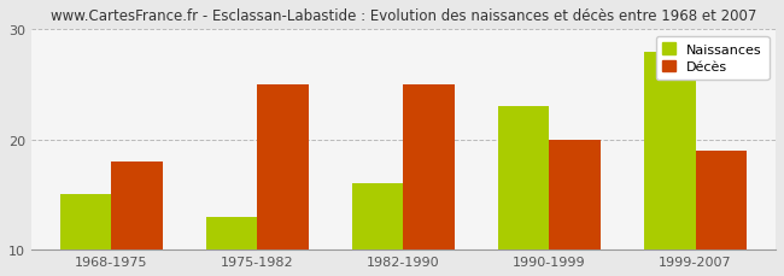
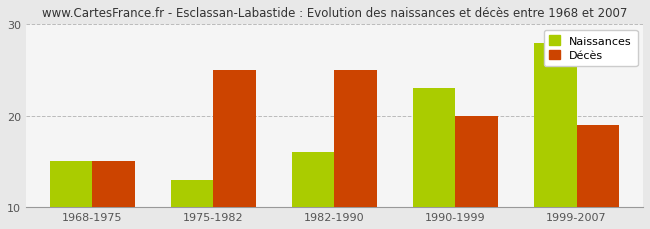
Décès/1968-1975: 18 -> 15
